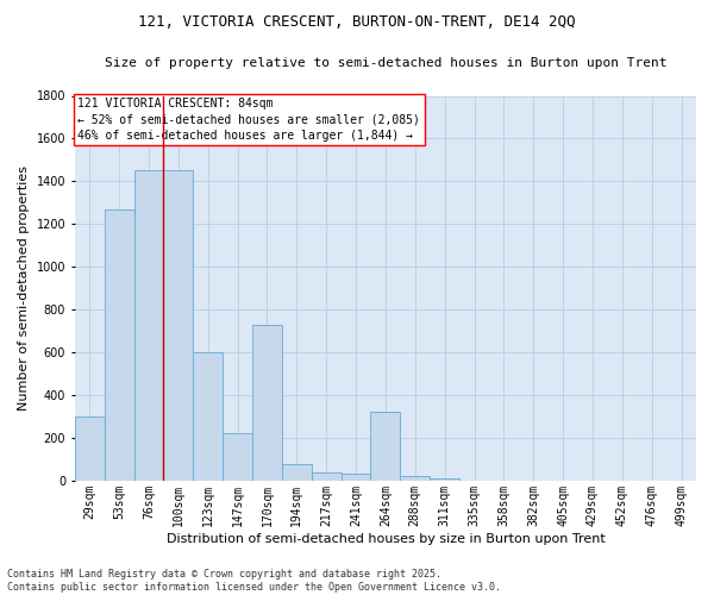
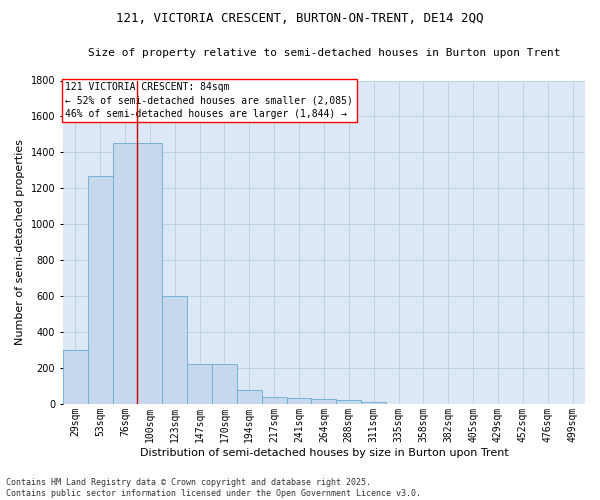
170sqm: 730 -> 220
264sqm: 320 -> 30
